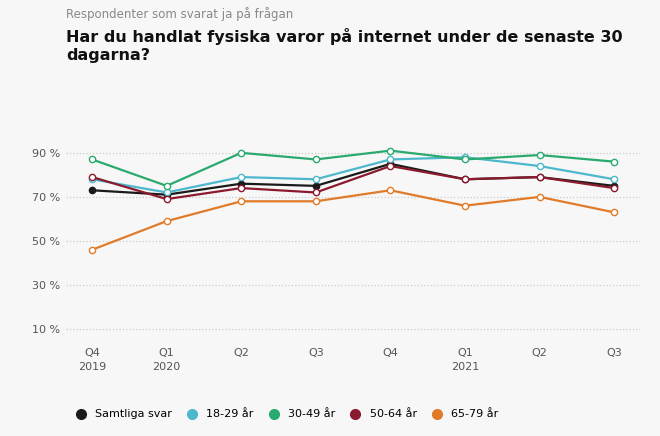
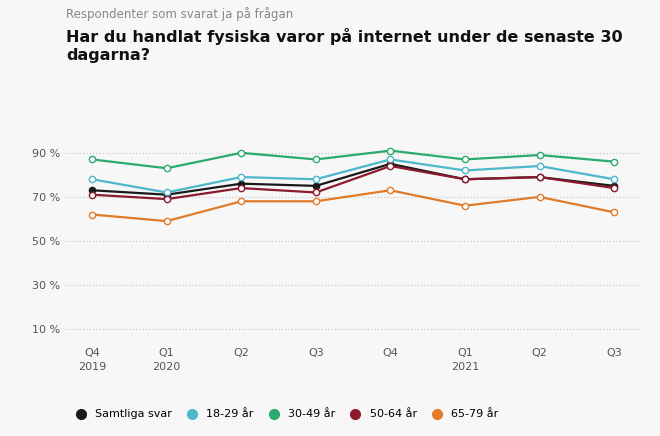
50-64 år/Q4 2019: 79 % -> 71 %
65-79 år/Q4 2019: 46 % -> 62 %
30-49 år/Q1 2020: 75 % -> 83 %
18-29 år/Q1 2021: 88 % -> 82 %
